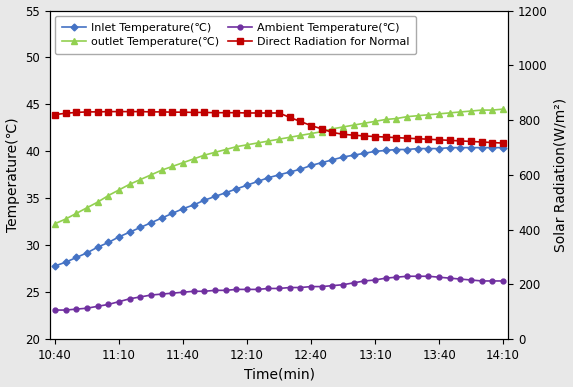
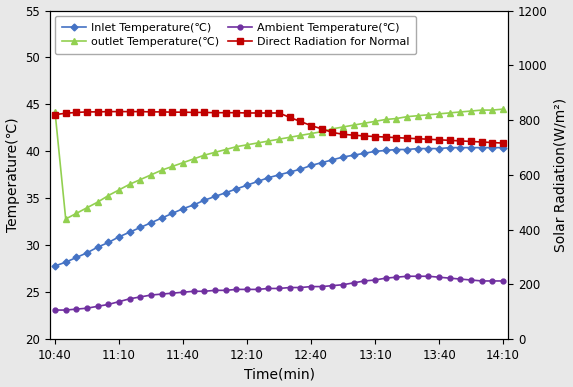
outlet Temperature(℃)/10:40: 32.3 -> 44.2
